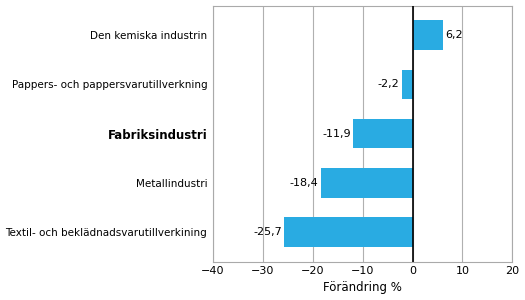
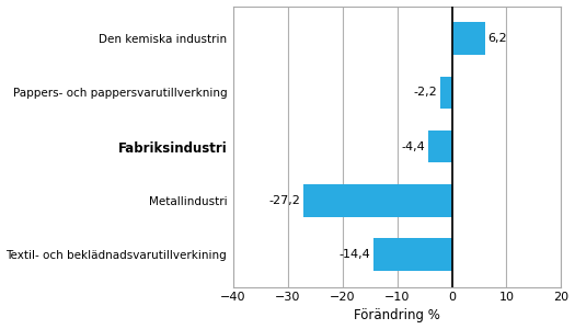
Fabriksindustri: -11,9 -> -4,4
Metallindustri: -18,4 -> -27,2
Textil- och beklädnadsvarutillverkining: -25,7 -> -14,4
